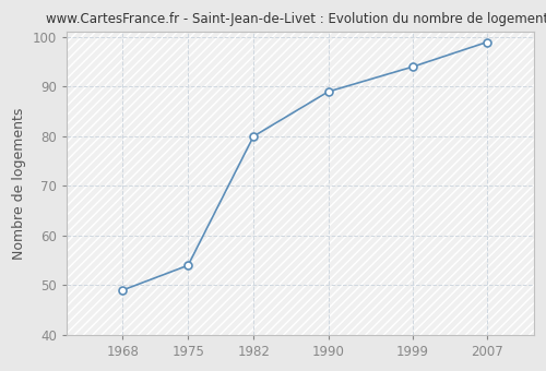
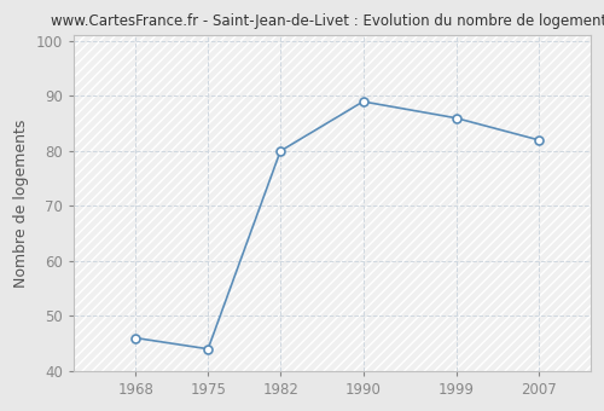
1968: 49 -> 46
1975: 54 -> 44
1999: 94 -> 86
2007: 99 -> 82
